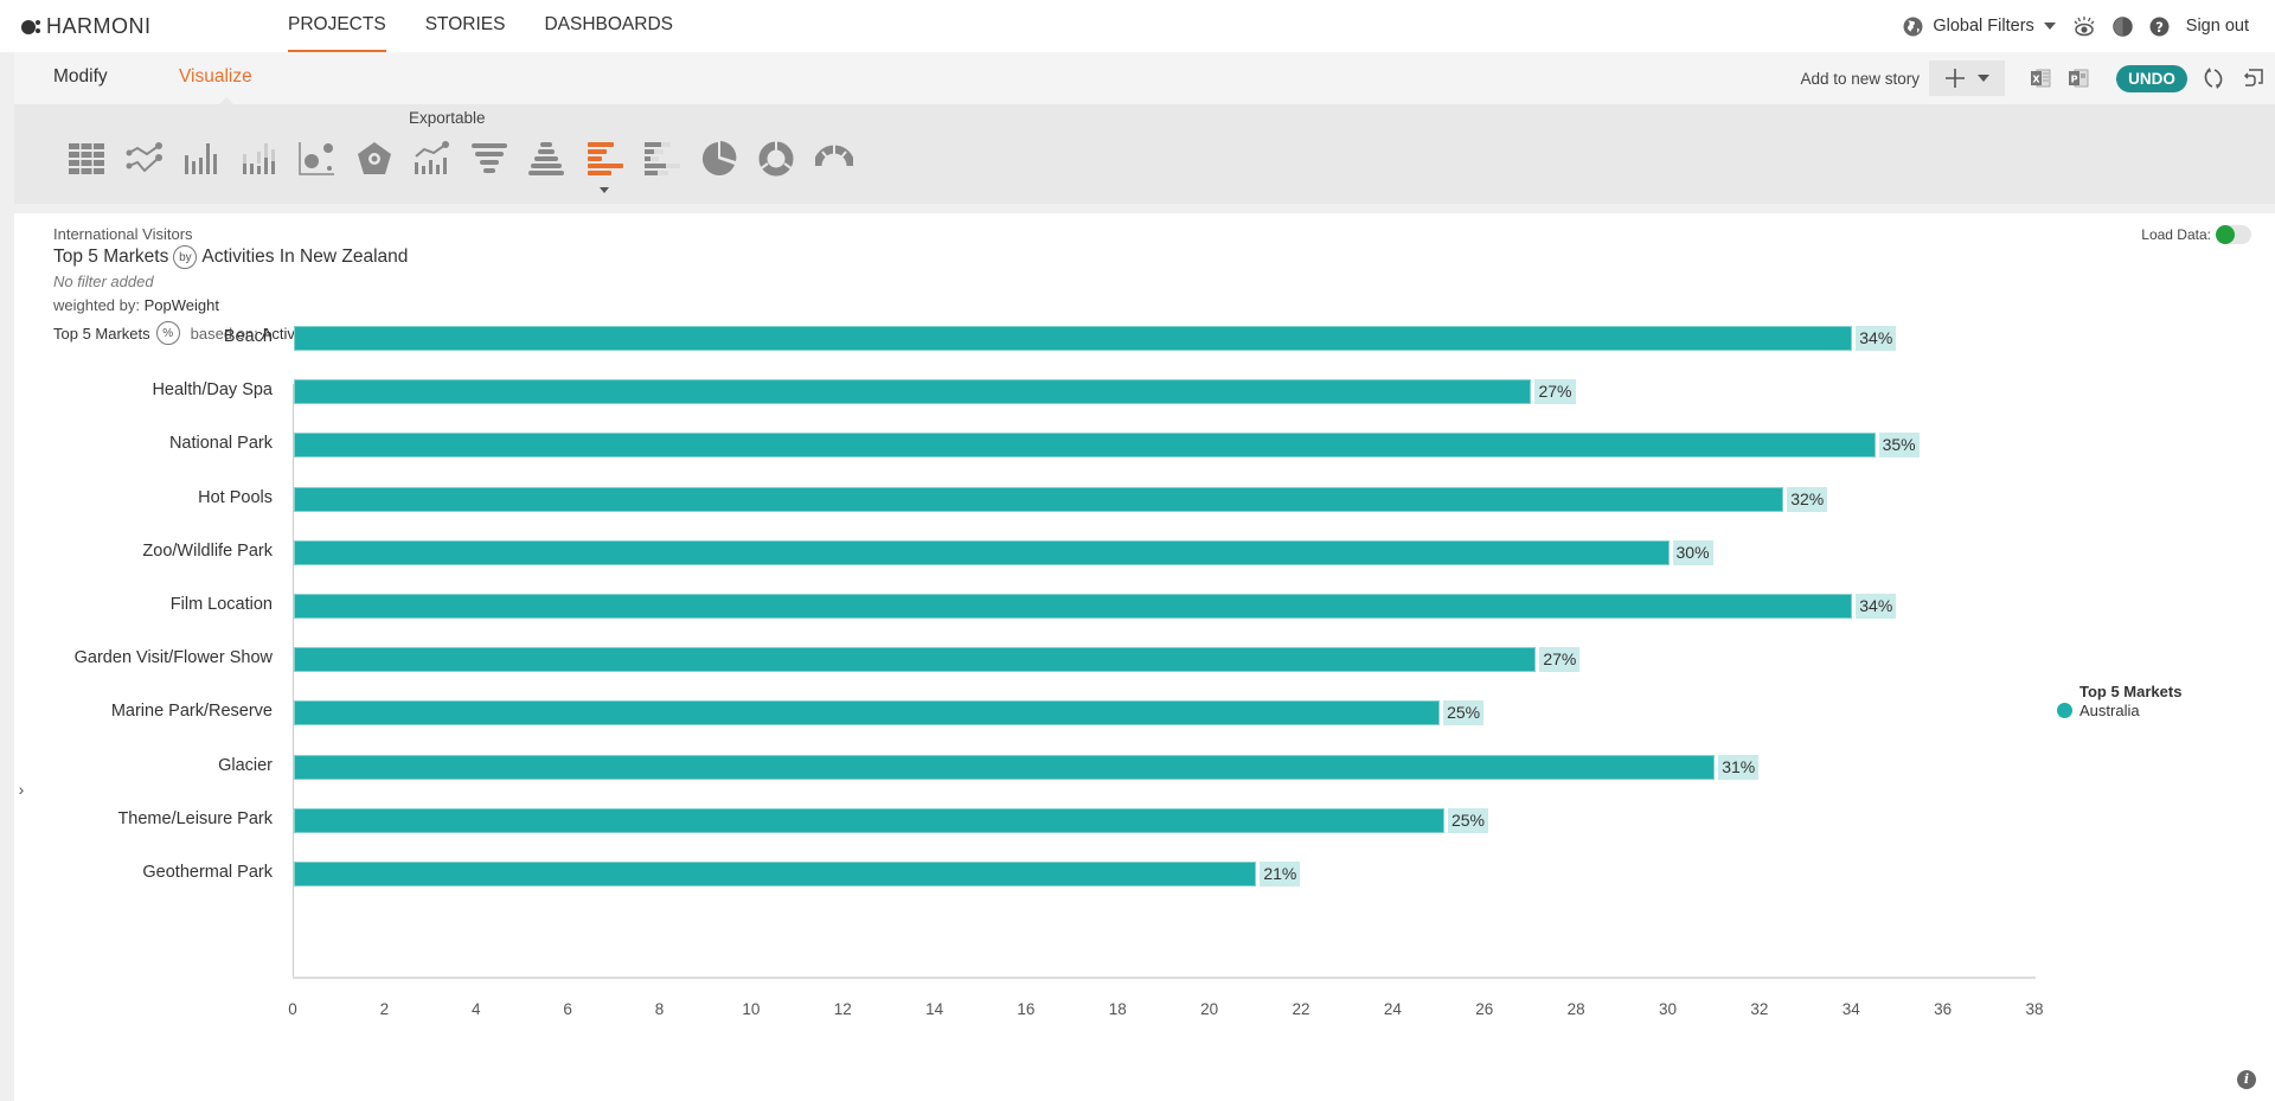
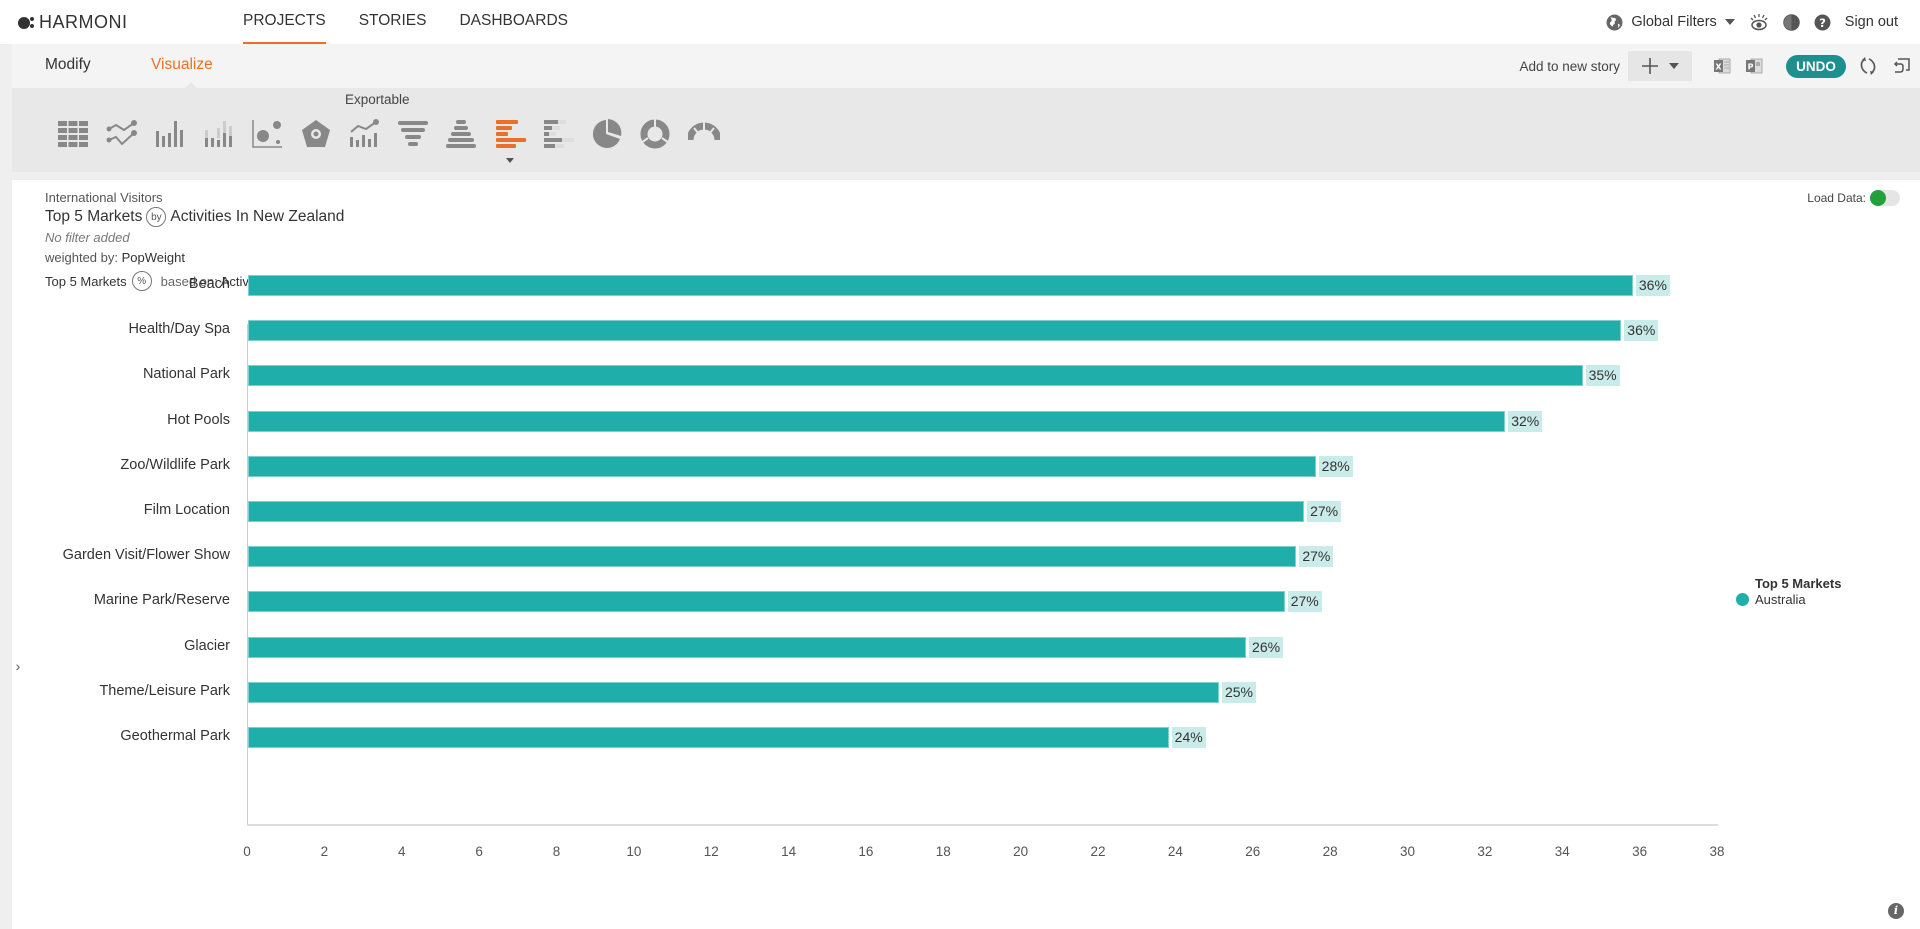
Beach: 34% -> 36%
Health/Day Spa: 27% -> 36%
Zoo/Wildlife Park: 30% -> 28%
Film Location: 34% -> 27%
Marine Park/Reserve: 25% -> 27%
Glacier: 31% -> 26%
Geothermal Park: 21% -> 24%
